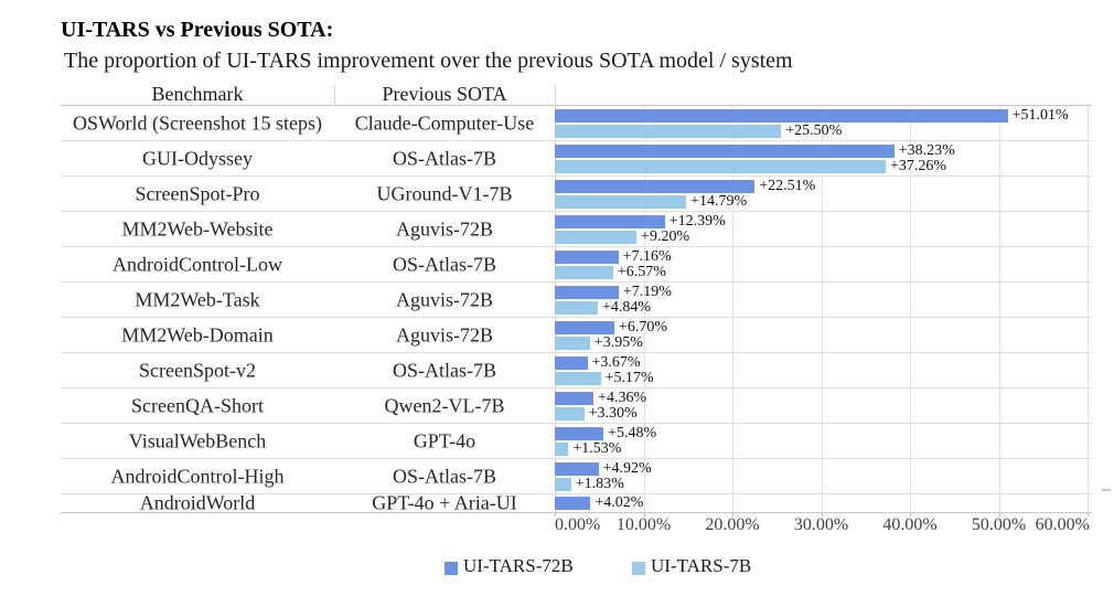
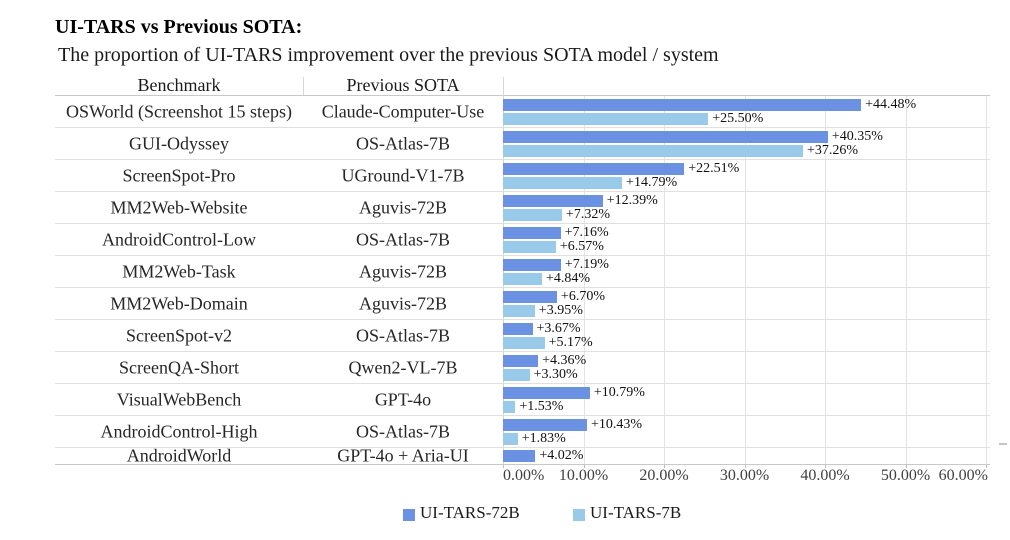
UI-TARS-72B/OSWorld (Screenshot 15 steps): +51.01% -> +44.48%
UI-TARS-72B/GUI-Odyssey: +38.23% -> +40.35%
UI-TARS-7B/MM2Web-Website: +9.20% -> +7.32%
UI-TARS-72B/VisualWebBench: +5.48% -> +10.79%
UI-TARS-72B/AndroidControl-High: +4.92% -> +10.43%
